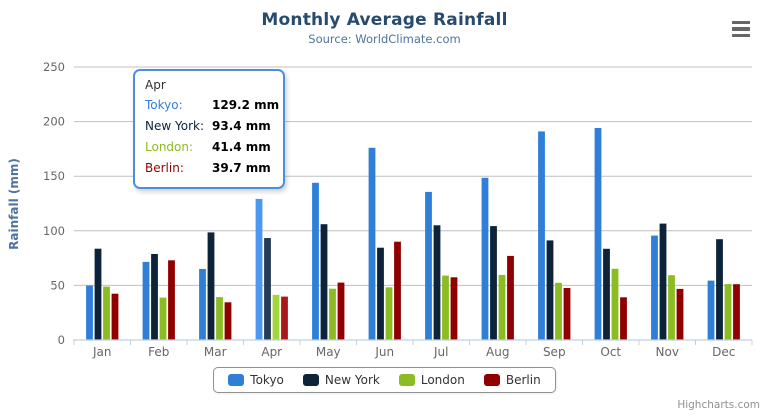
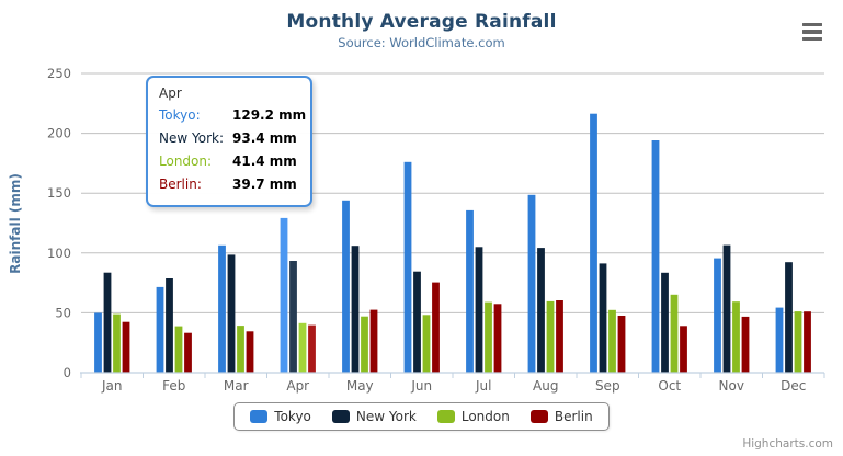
Berlin/Feb: 73 -> 33
Tokyo/Mar: 65 -> 106
Berlin/Jun: 90 -> 76
Berlin/Aug: 77 -> 60
Tokyo/Sep: 191 -> 216
